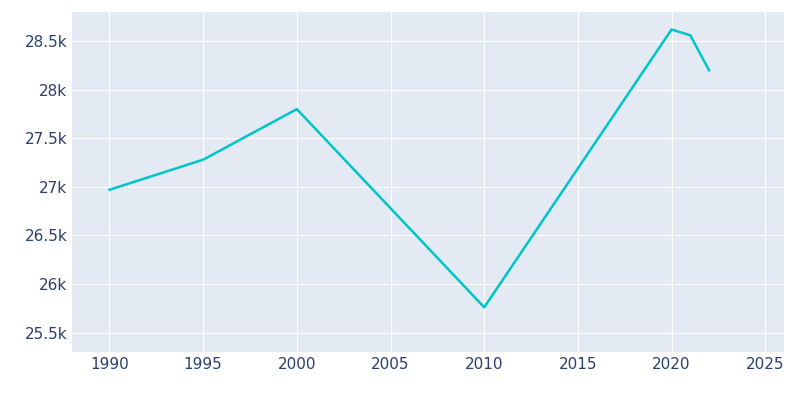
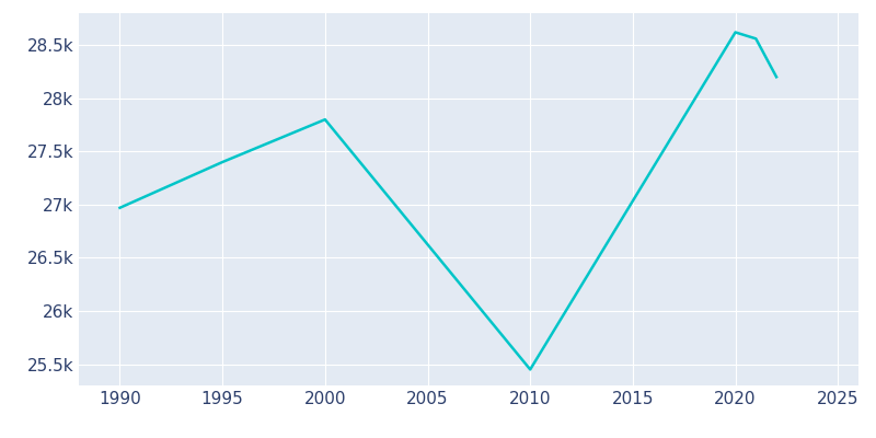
1995: 27.28k -> 27.40k
2010: 25.76k -> 25.45k
